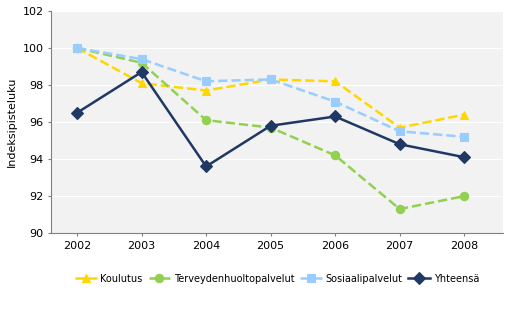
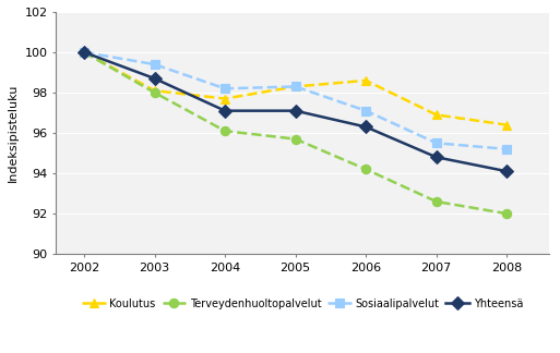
Yhteensä/2002: 96.5 -> 100.0
Terveydenhuoltopalvelut/2003: 99.2 -> 98.0
Yhteensä/2004: 93.6 -> 97.1
Yhteensä/2005: 95.8 -> 97.1
Koulutus/2006: 98.2 -> 98.6
Koulutus/2007: 95.7 -> 96.9
Terveydenhuoltopalvelut/2007: 91.3 -> 92.6
